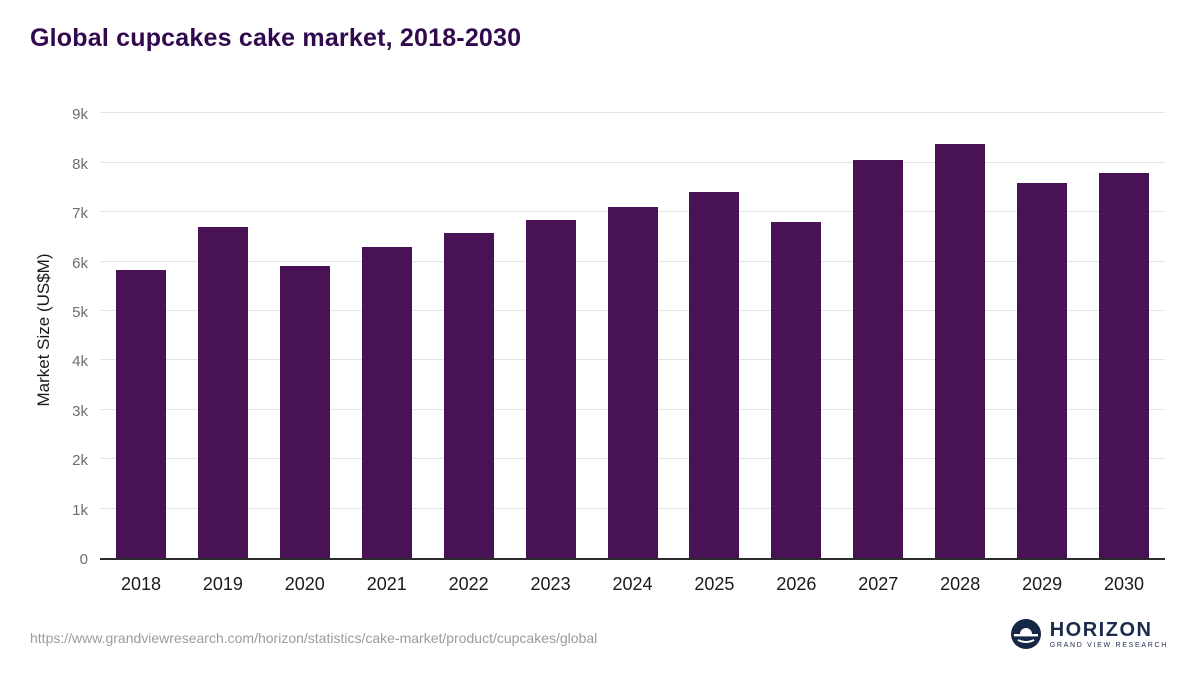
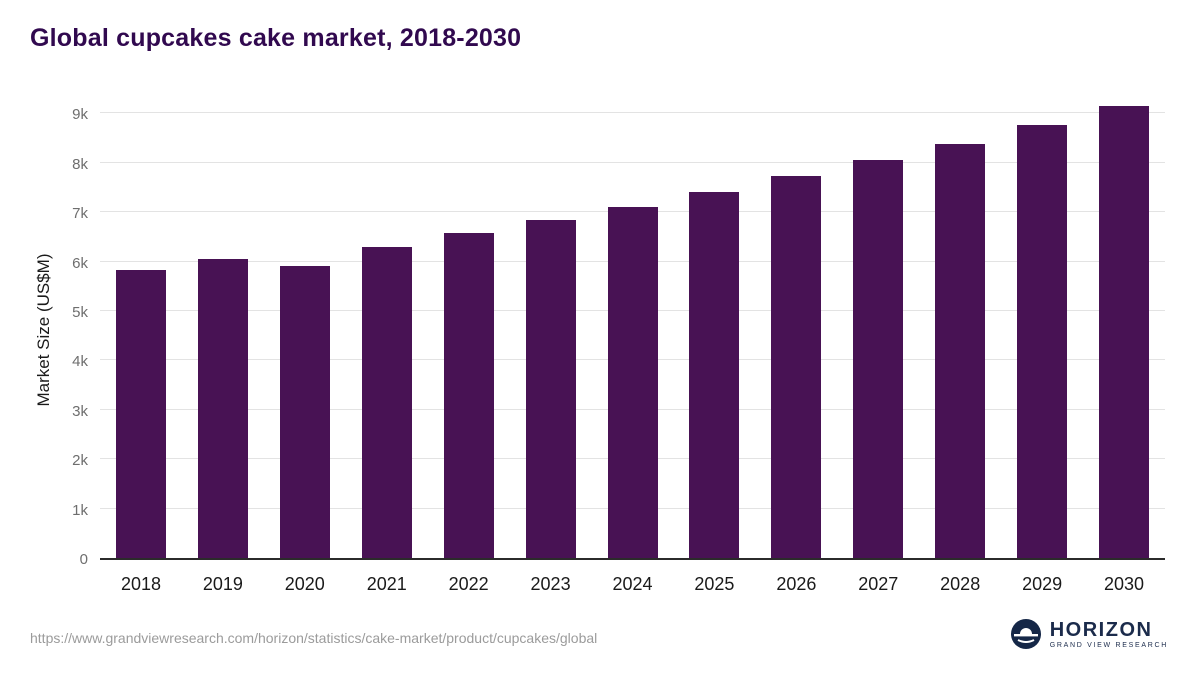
2019: 6.7k -> 6.1k
2026: 6.8k -> 7.7k
2029: 7.6k -> 8.8k
2030: 7.8k -> 9.2k
